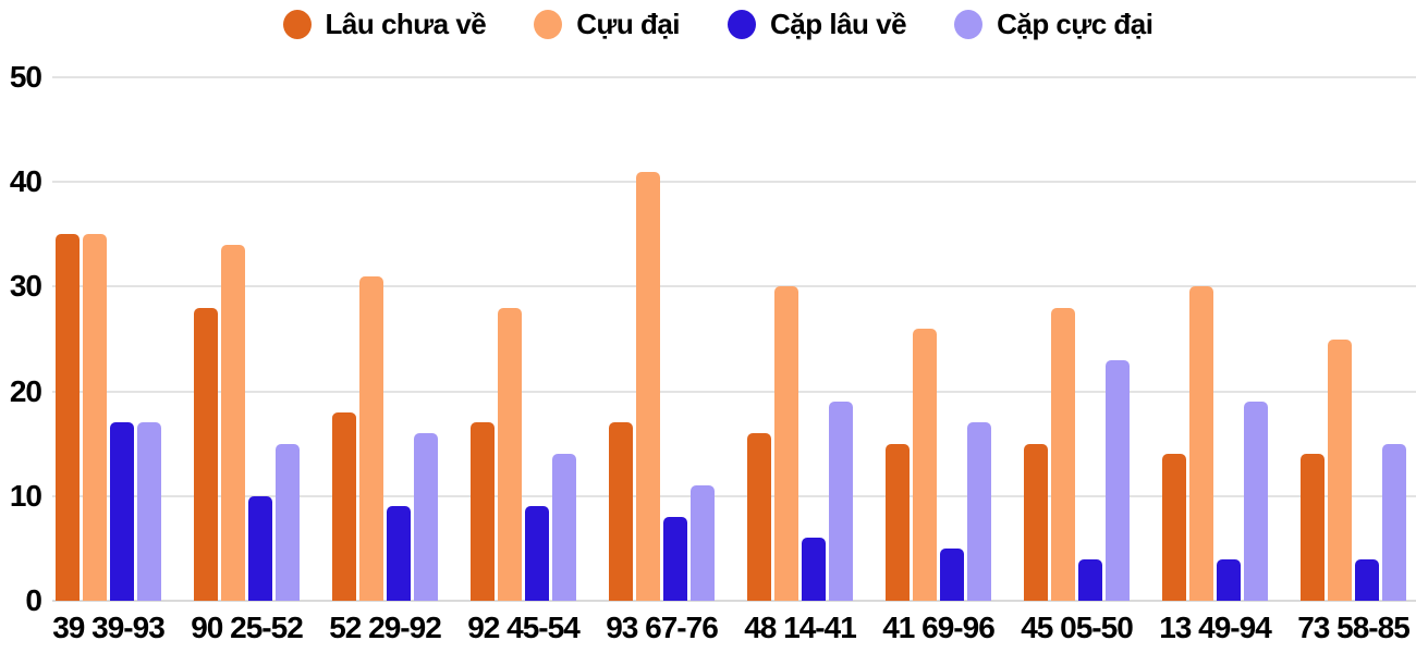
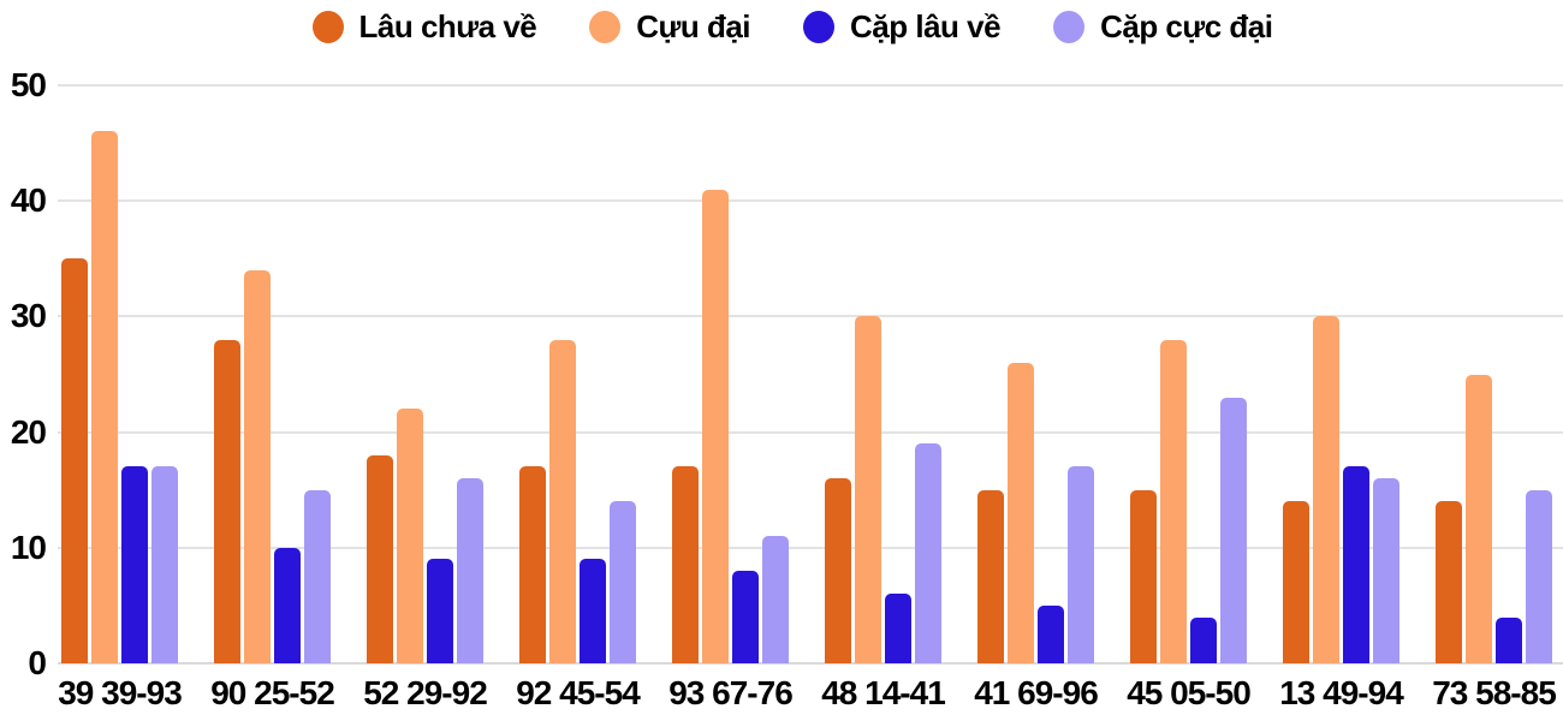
Cựu đại/39 39-93: 35 -> 46
Cựu đại/52 29-92: 31 -> 22
Cặp lâu về/13 49-94: 4 -> 17
Cặp cực đại/13 49-94: 19 -> 16
